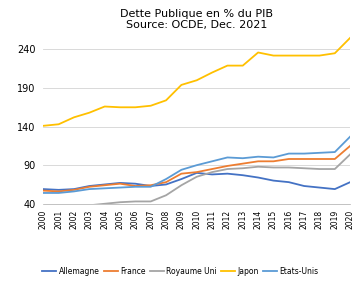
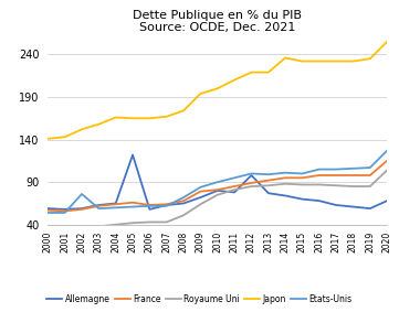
Etats-Unis/2002: 56 -> 76
Allemagne/2005: 67 -> 122
Allemagne/2006: 66 -> 58
Allemagne/2012: 79 -> 98
